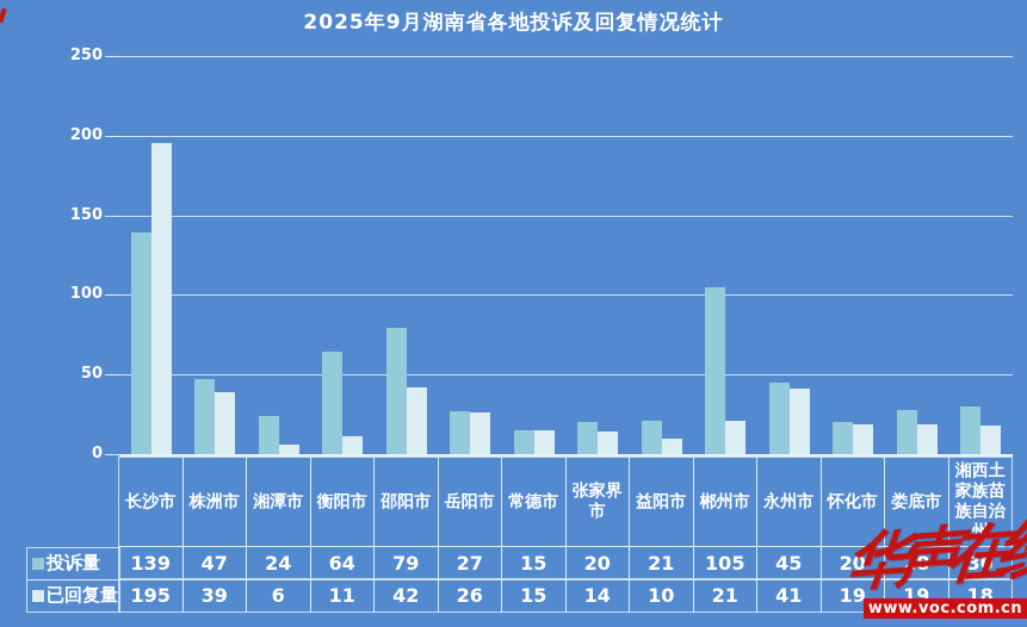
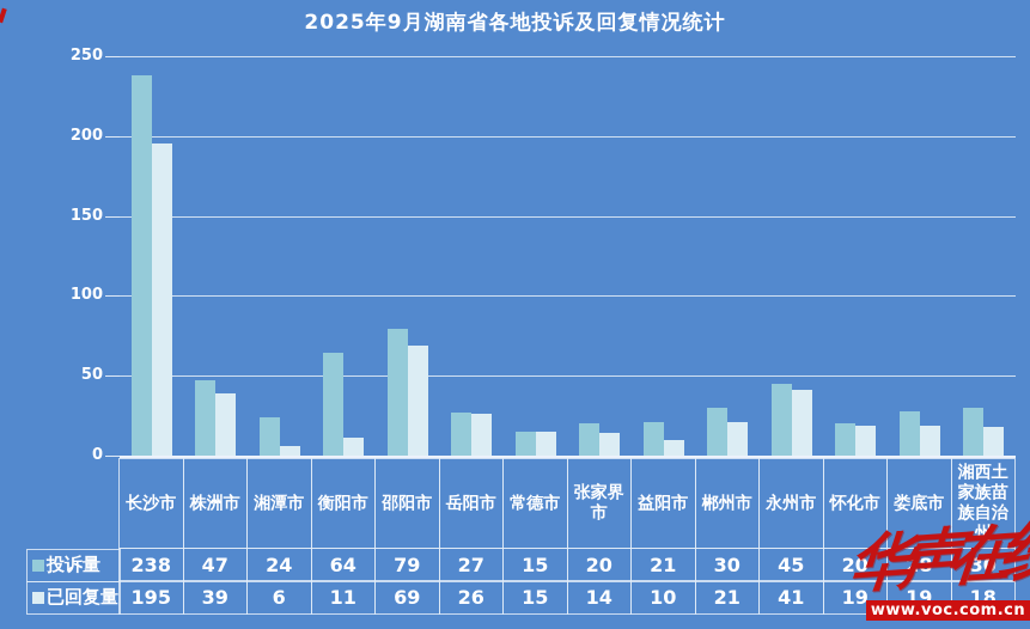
投诉量/长沙市: 139 -> 238
已回复量/邵阳市: 42 -> 69
投诉量/郴州市: 105 -> 30
